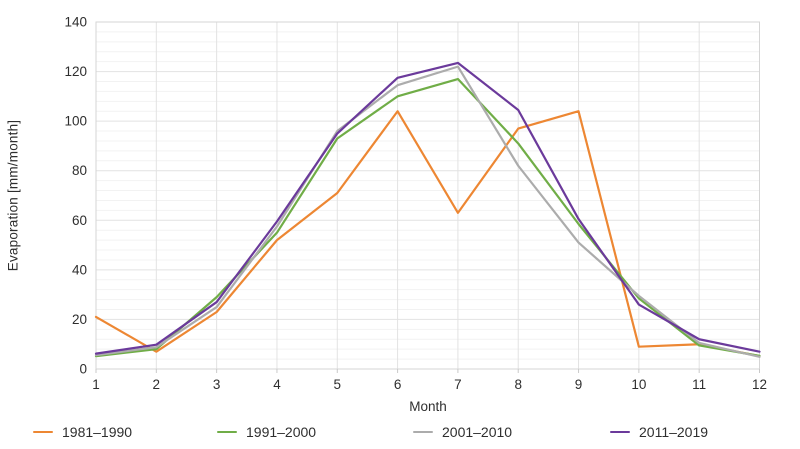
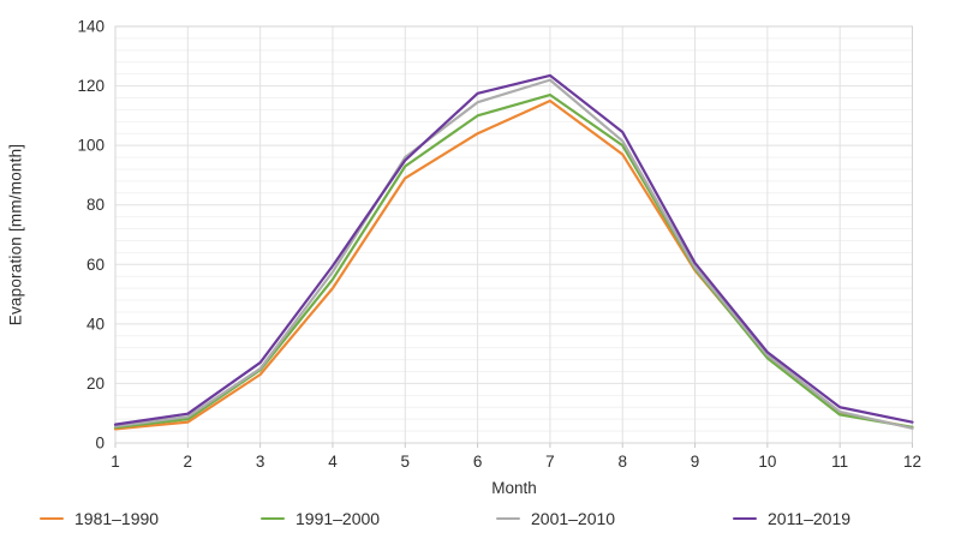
1981–1990/1: 21 -> 5
1991–2000/3: 29 -> 24
1981–1990/5: 71 -> 89
1981–1990/7: 63 -> 115
1991–2000/8: 91 -> 100
2001–2010/8: 82 -> 102
1981–1990/9: 104 -> 58
2001–2010/9: 51 -> 59
1981–1990/10: 9 -> 29
2011–2019/10: 26 -> 30
